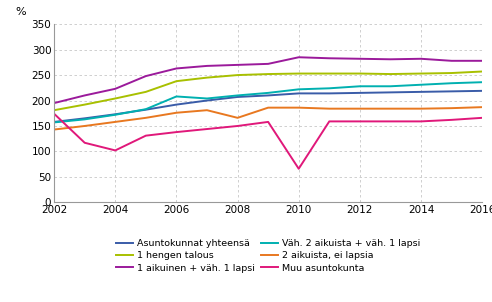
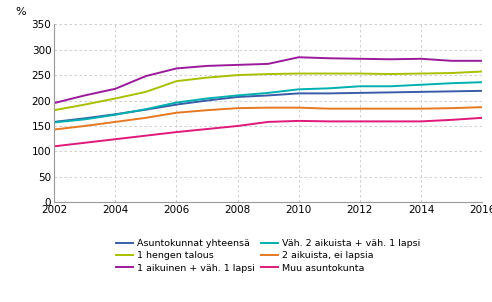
Muu asuntokunta/2002: 174 -> 110
Muu asuntokunta/2004: 102 -> 124
Väh. 2 aikuista + väh. 1 lapsi/2006: 208 -> 196
2 aikuista, ei lapsia/2008: 166 -> 185
Muu asuntokunta/2010: 66 -> 160
